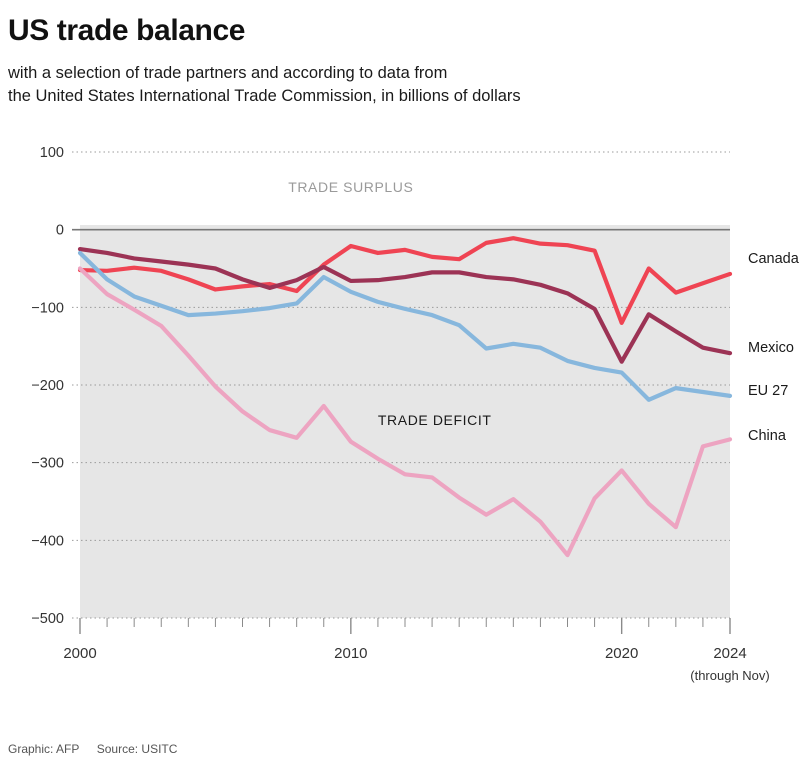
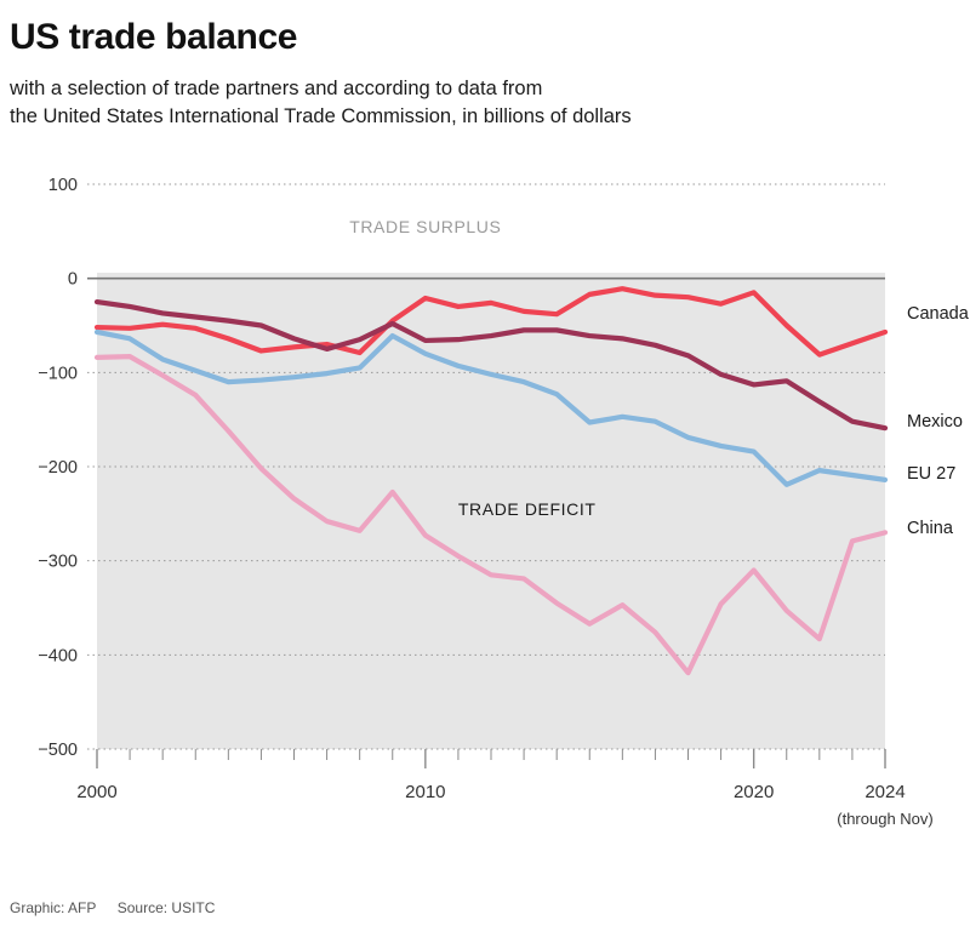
EU 27/2000: -30 -> -60
China/2000: -50 -> -80
Canada/2020: -120 -> -20
Mexico/2020: -170 -> -110
